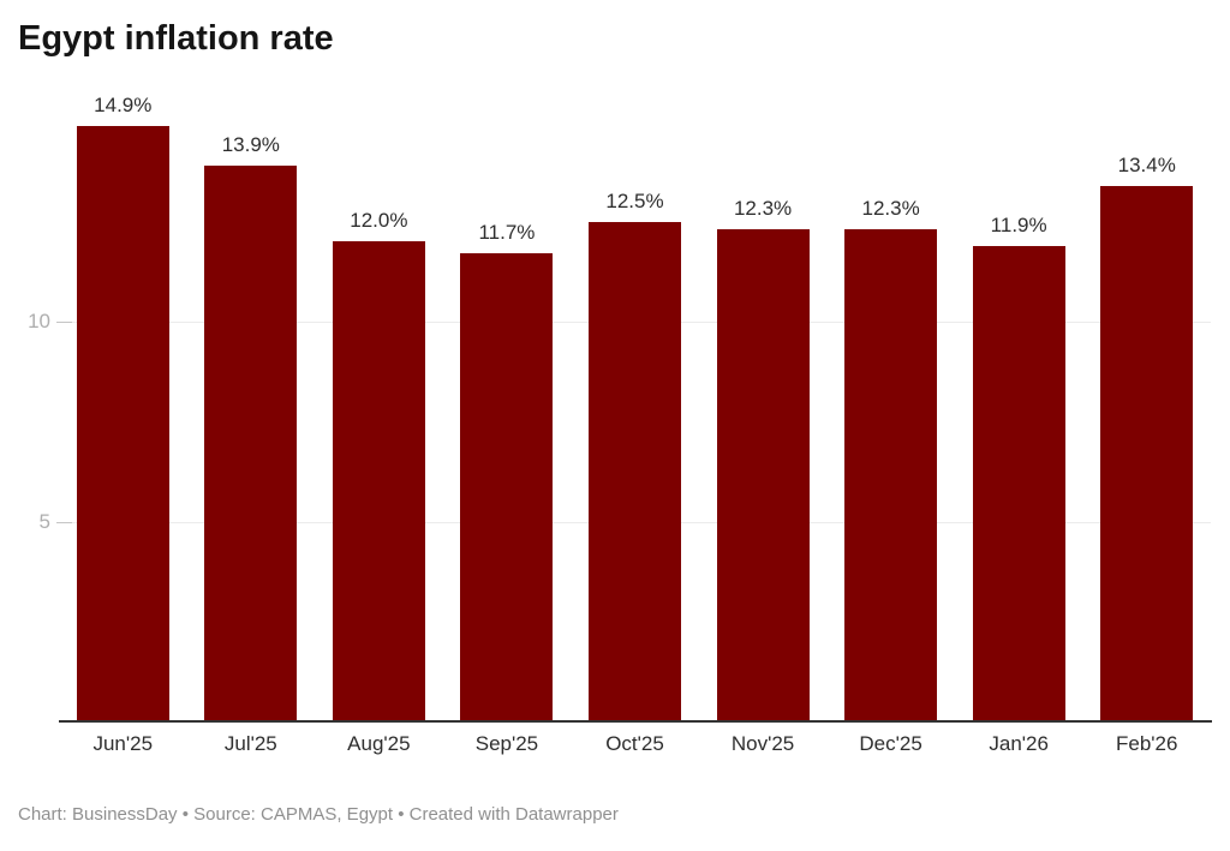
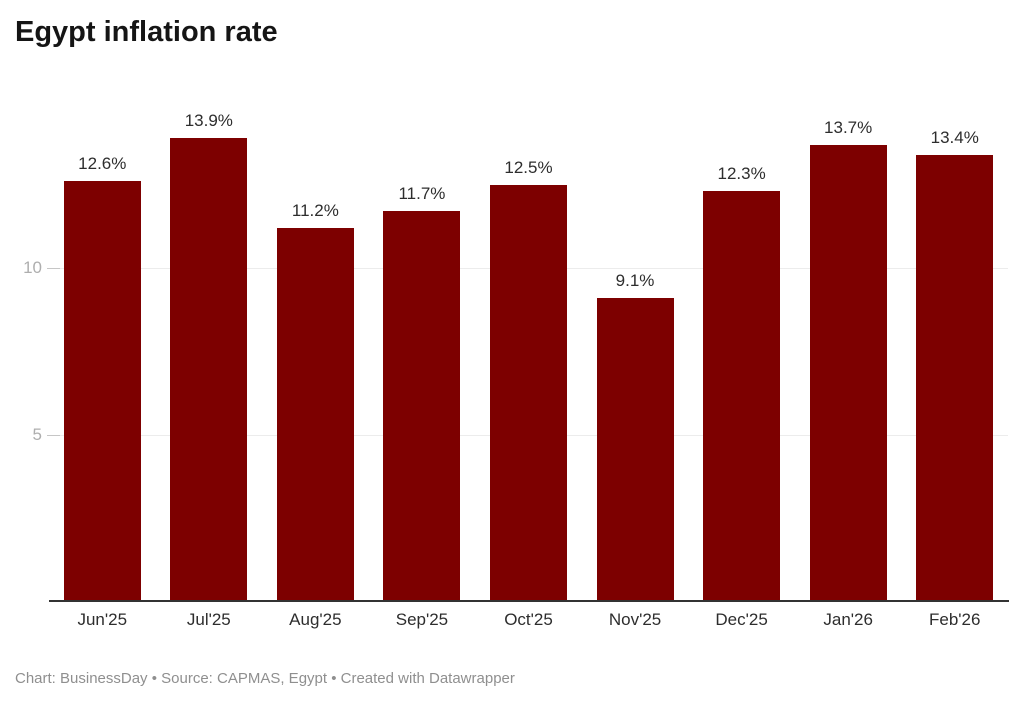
Jun'25: 14.9% -> 12.6%
Aug'25: 12.0% -> 11.2%
Nov'25: 12.3% -> 9.1%
Jan'26: 11.9% -> 13.7%
